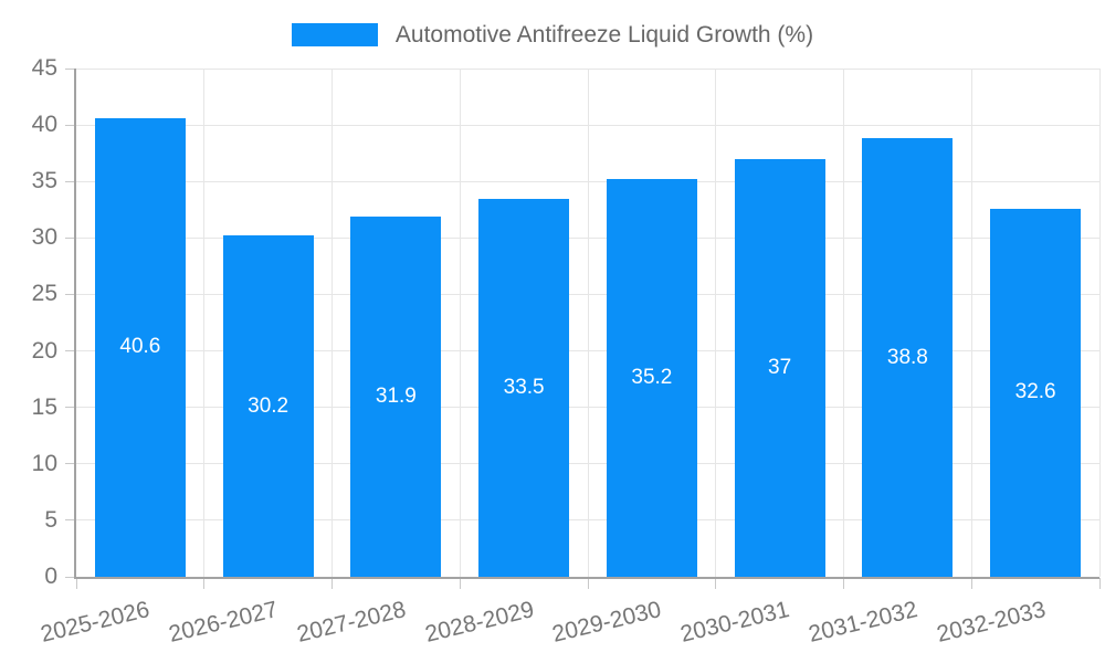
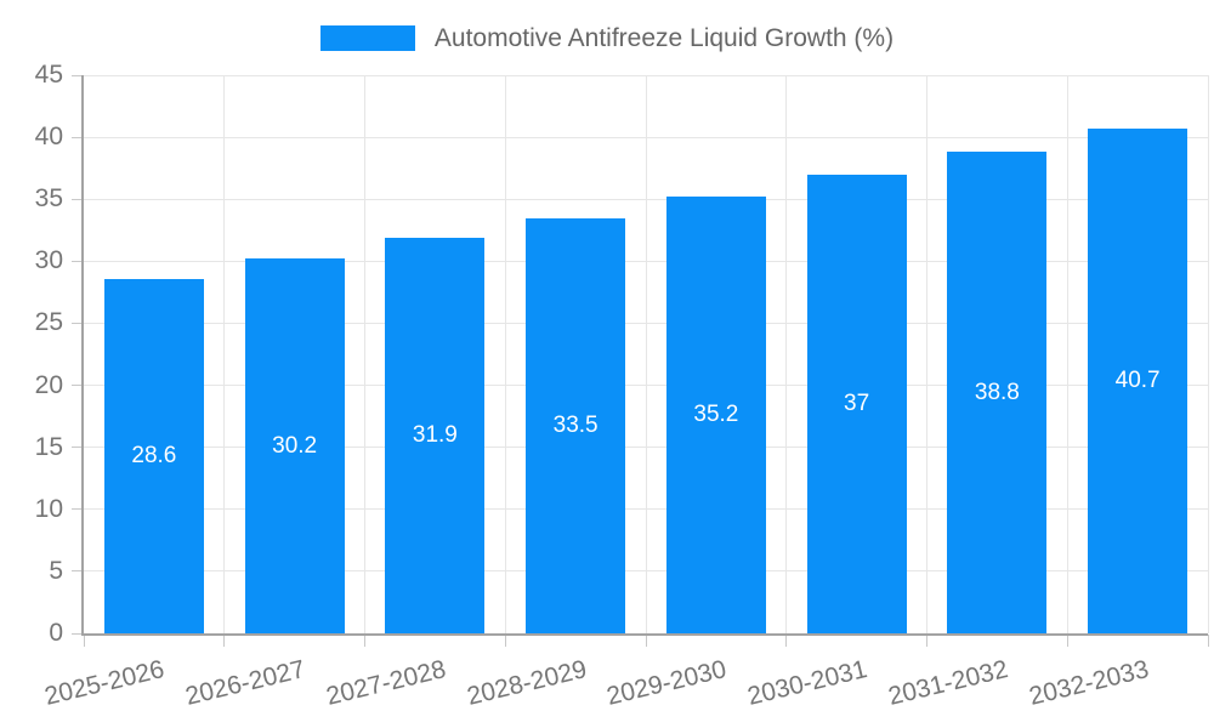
2025-2026: 40.6 -> 28.6
2032-2033: 32.6 -> 40.7
